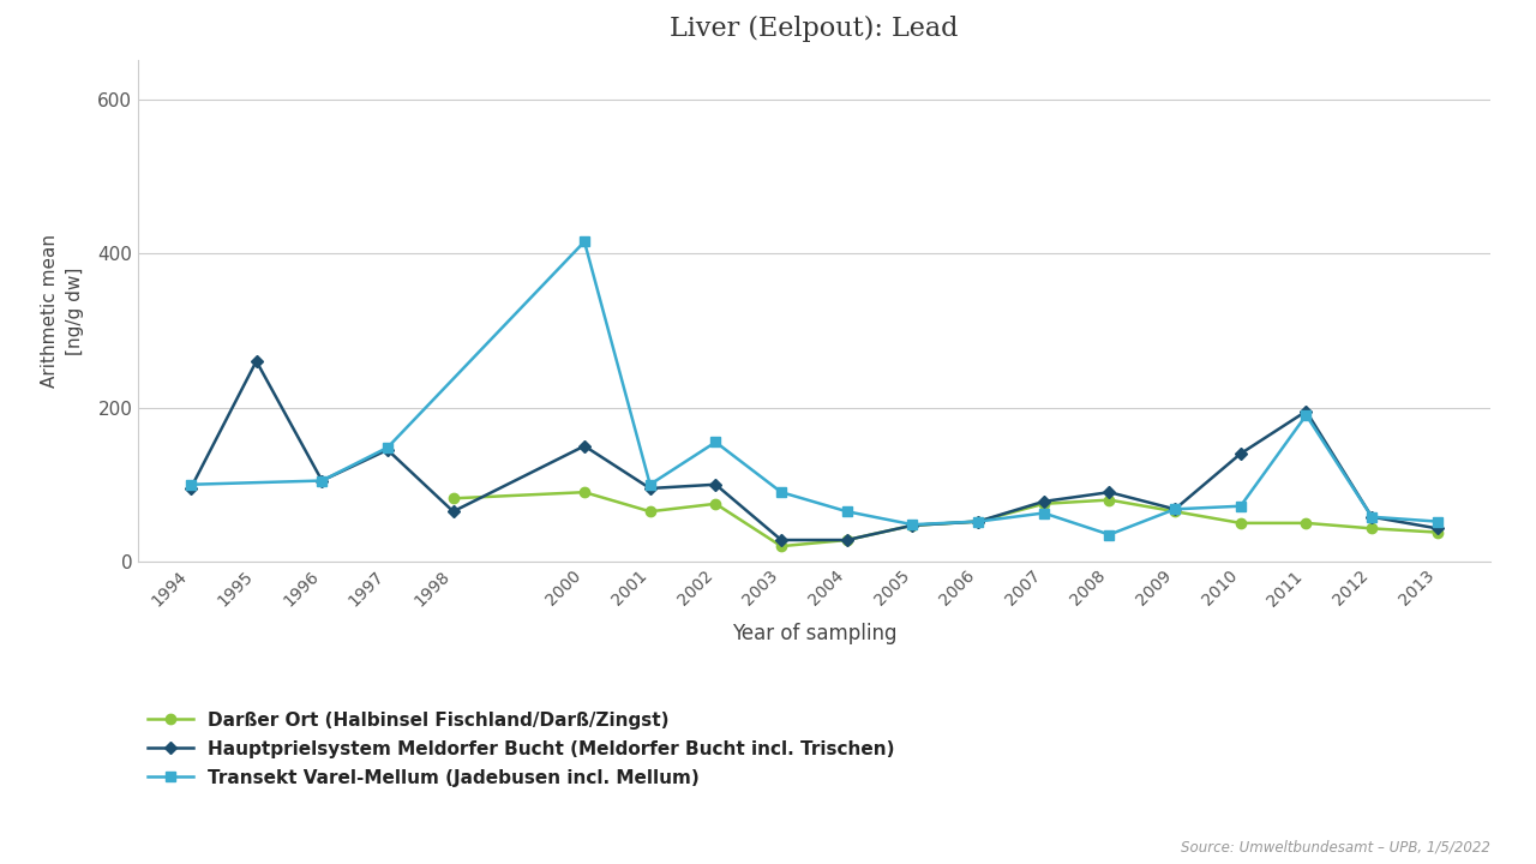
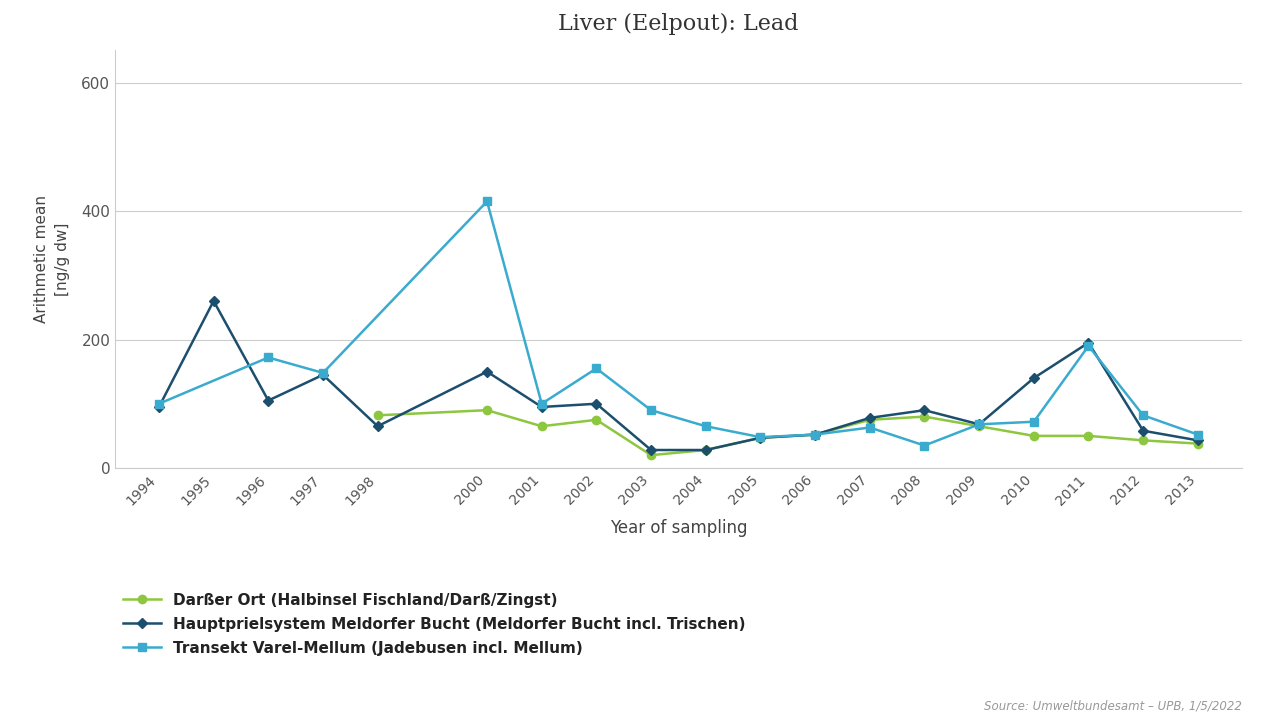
Transekt Varel-Mellum (Jadebusen incl. Mellum)/1996: 105 -> 172
Transekt Varel-Mellum (Jadebusen incl. Mellum)/2012: 58 -> 82
